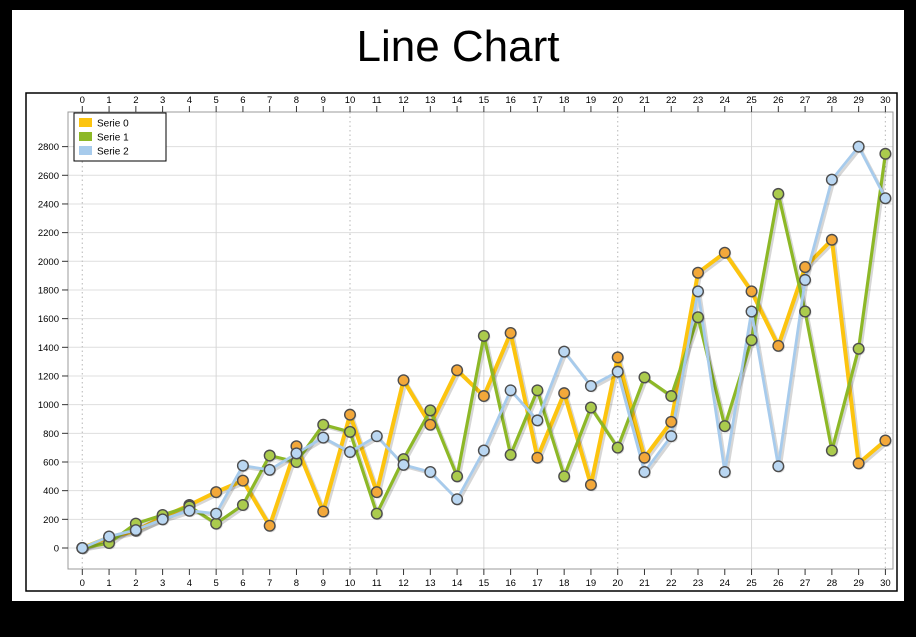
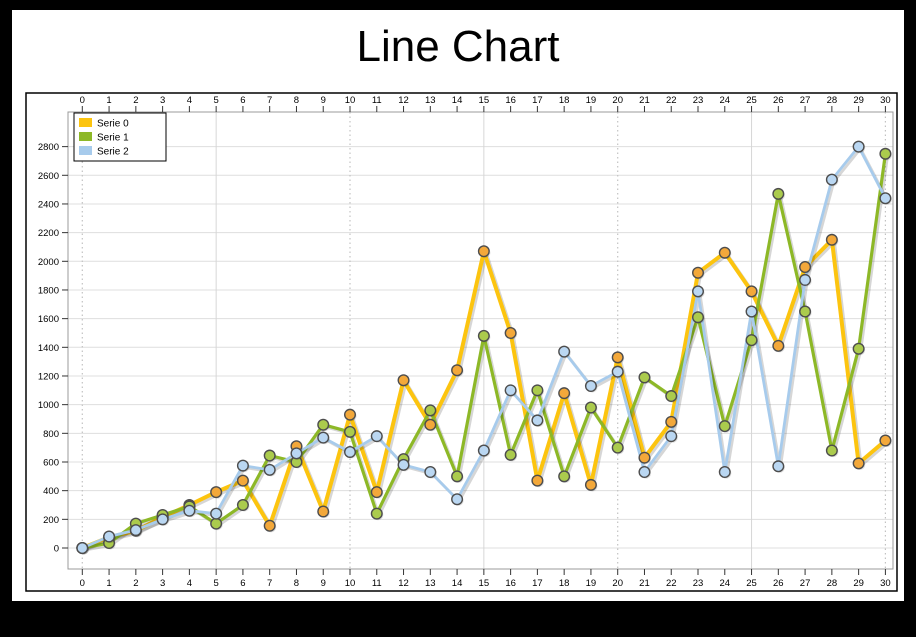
Serie 0/15: 1060 -> 2070
Serie 0/17: 630 -> 470
